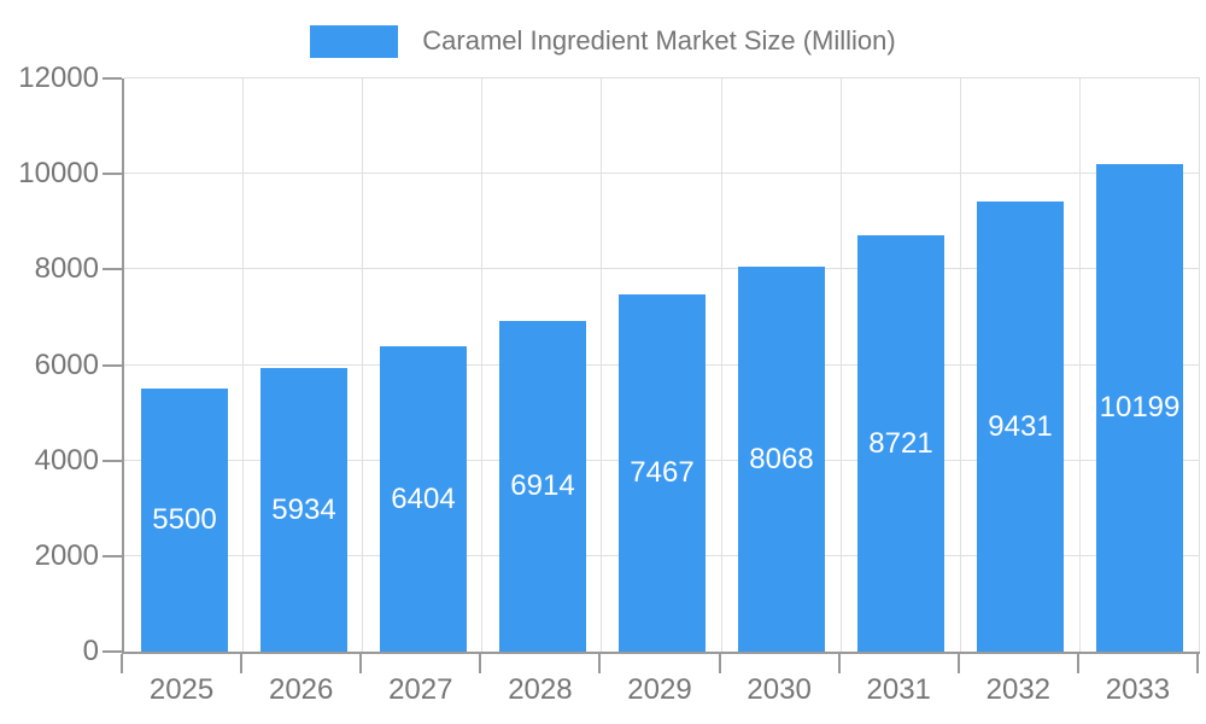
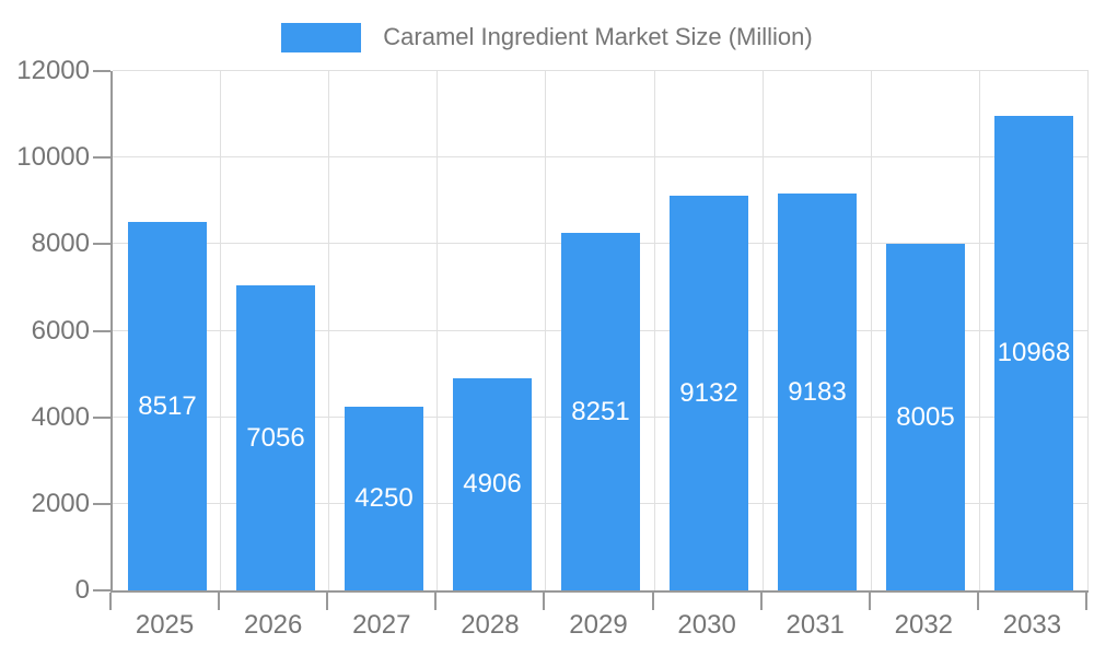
2025: 5500 -> 8517
2026: 5934 -> 7056
2027: 6404 -> 4250
2028: 6914 -> 4906
2029: 7467 -> 8251
2030: 8068 -> 9132
2031: 8721 -> 9183
2032: 9431 -> 8005
2033: 10199 -> 10968
